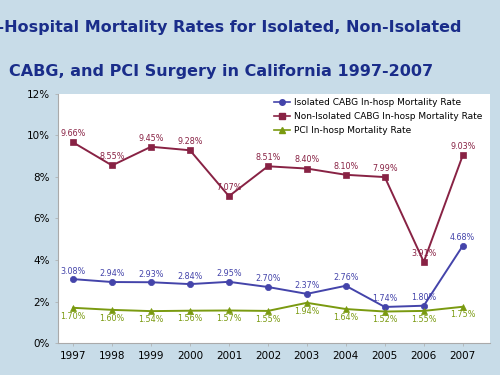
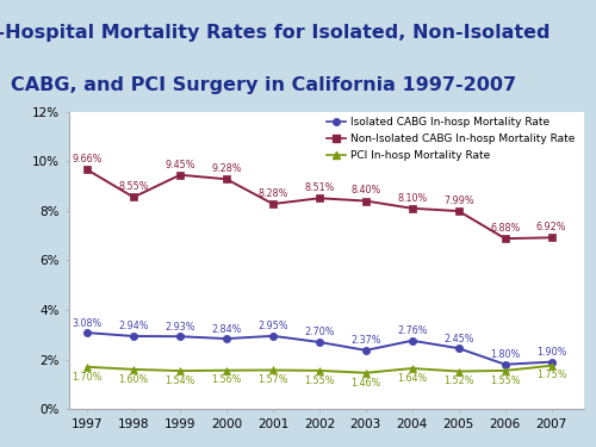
Non-Isolated CABG In-hosp Mortality Rate/2001: 7.07% -> 8.28%
PCI In-hosp Mortality Rate/2003: 1.94% -> 1.46%
Isolated CABG In-hosp Mortality Rate/2005: 1.74% -> 2.45%
Non-Isolated CABG In-hosp Mortality Rate/2006: 3.91% -> 6.88%
Isolated CABG In-hosp Mortality Rate/2007: 4.68% -> 1.90%
Non-Isolated CABG In-hosp Mortality Rate/2007: 9.03% -> 6.92%
